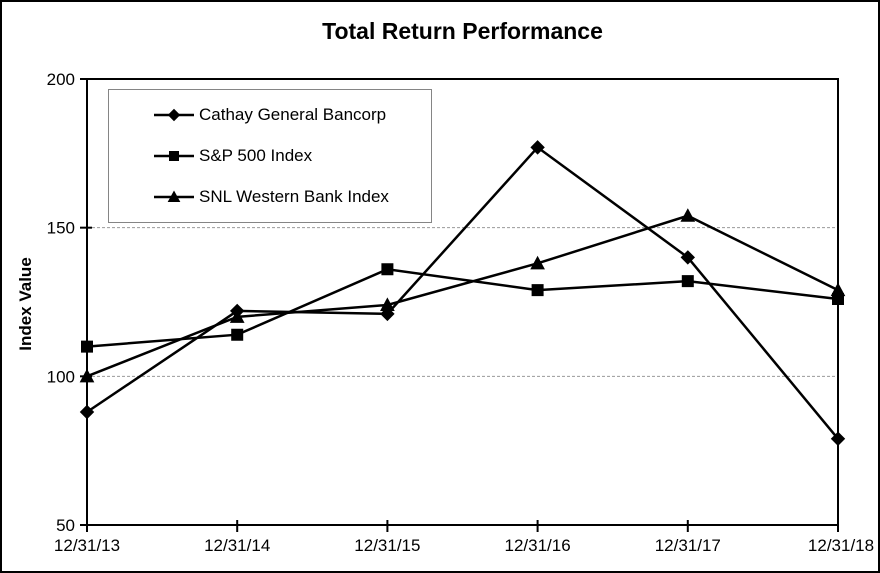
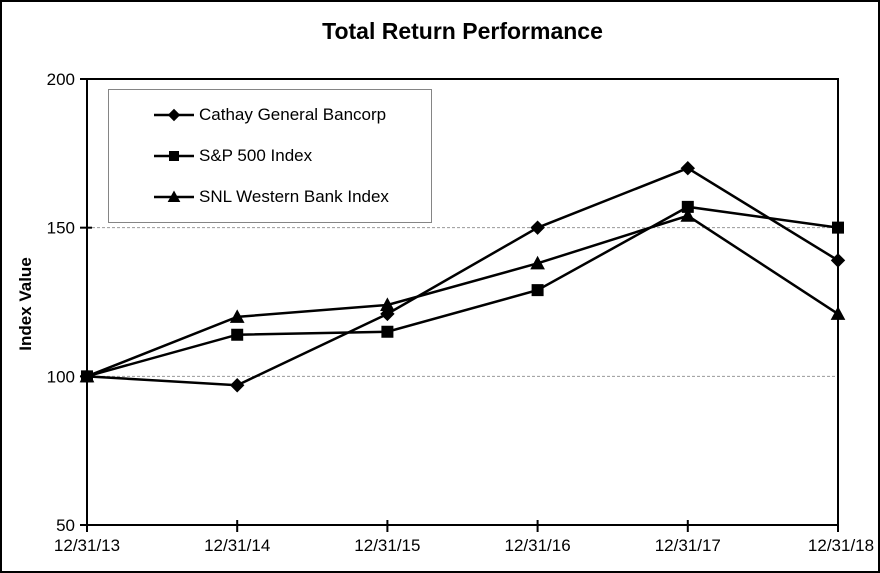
Cathay General Bancorp/12/31/13: 88 -> 100
S&P 500 Index/12/31/13: 110 -> 100
Cathay General Bancorp/12/31/14: 122 -> 97
S&P 500 Index/12/31/15: 136 -> 115
Cathay General Bancorp/12/31/16: 177 -> 150
Cathay General Bancorp/12/31/17: 140 -> 170
S&P 500 Index/12/31/17: 132 -> 157
Cathay General Bancorp/12/31/18: 79 -> 139
S&P 500 Index/12/31/18: 126 -> 150
SNL Western Bank Index/12/31/18: 129 -> 121
